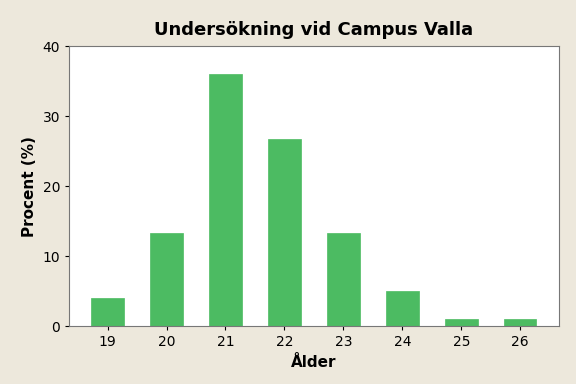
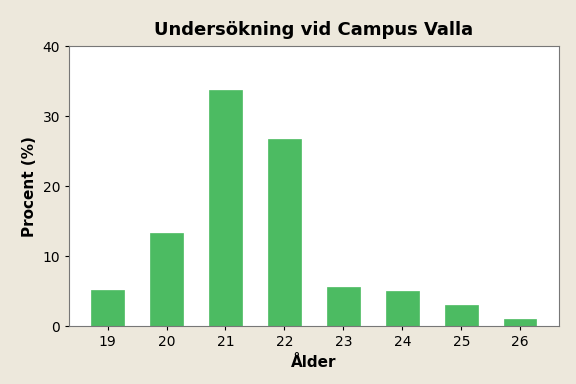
19: 4.0 -> 5.2
21: 36.0 -> 33.8
23: 13.3 -> 5.6
25: 1.0 -> 3.0
